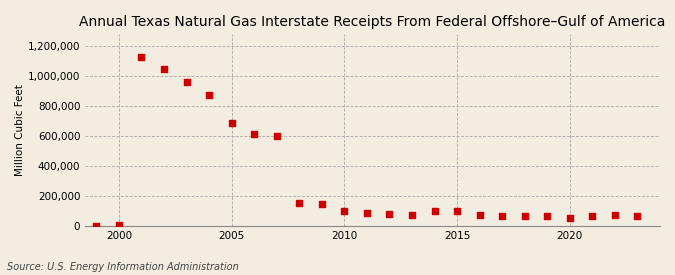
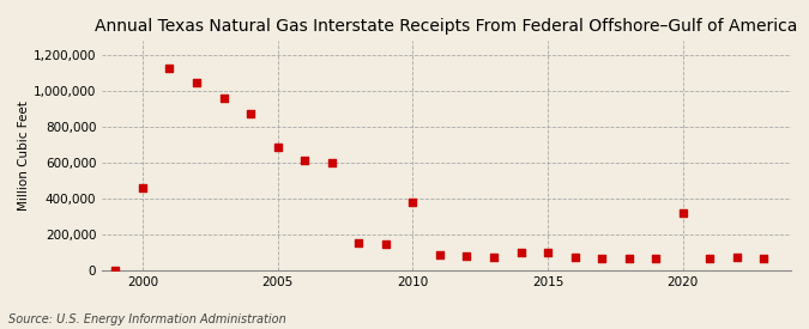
2000: 0 -> 460,000
2010: 100,000 -> 380,000
2020: 60,000 -> 320,000
